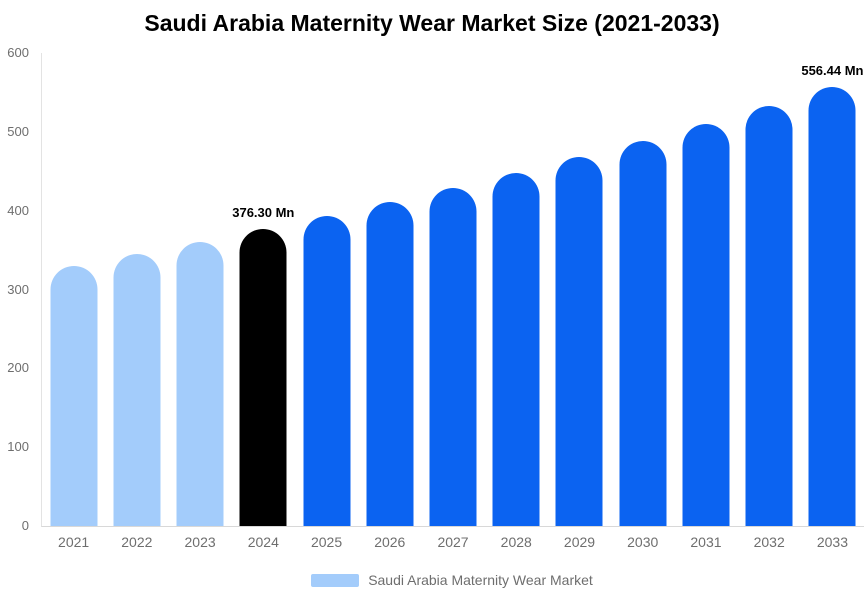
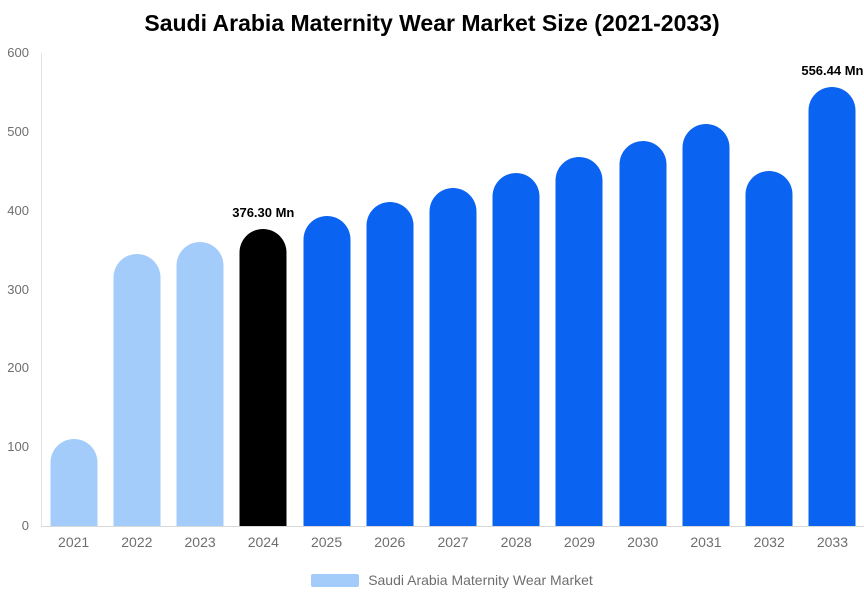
2021: 330 -> 110
2032: 530 -> 450
